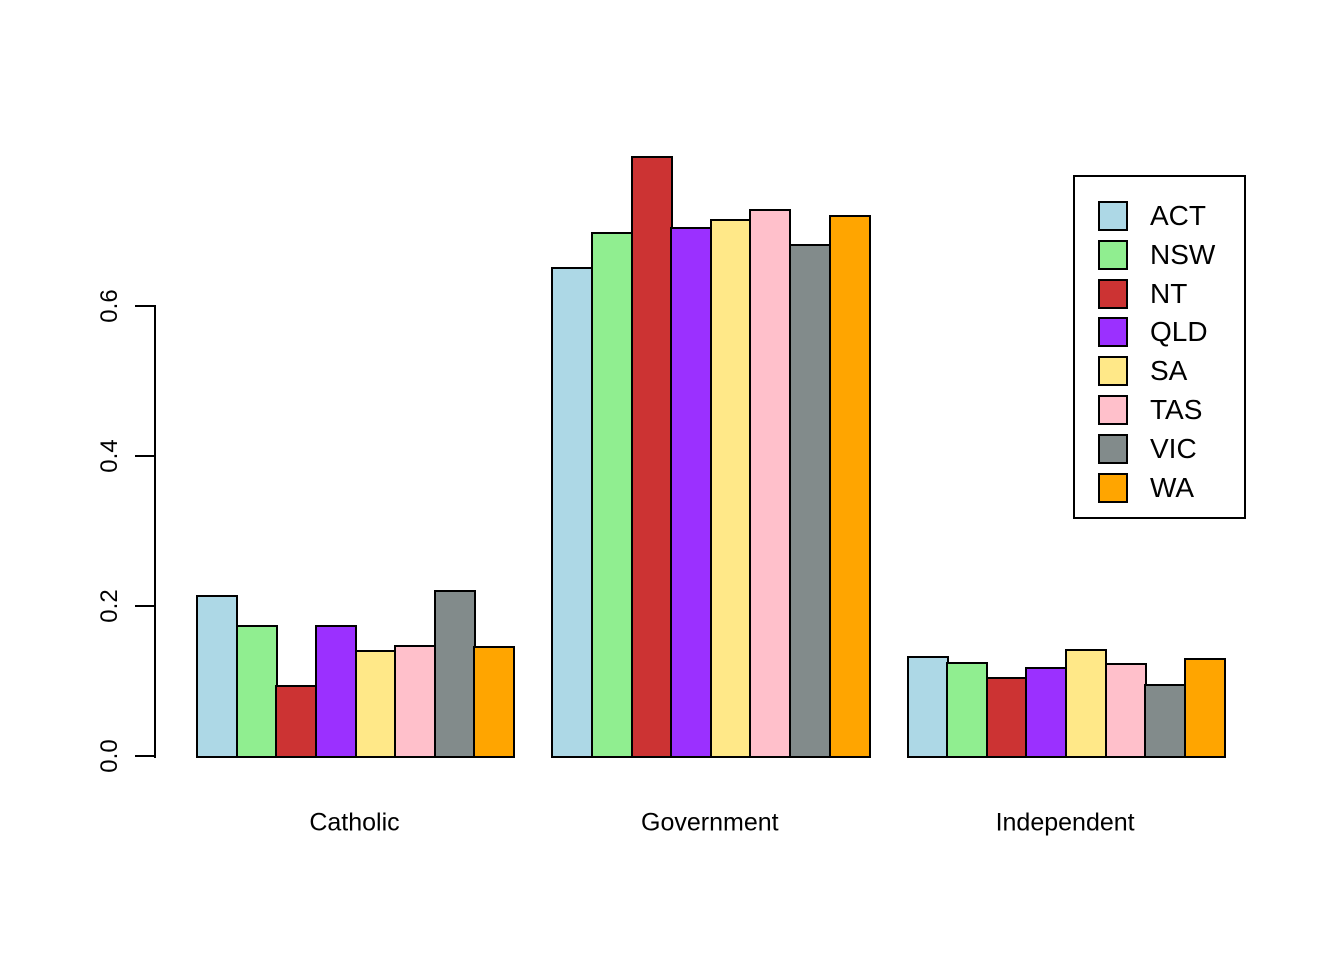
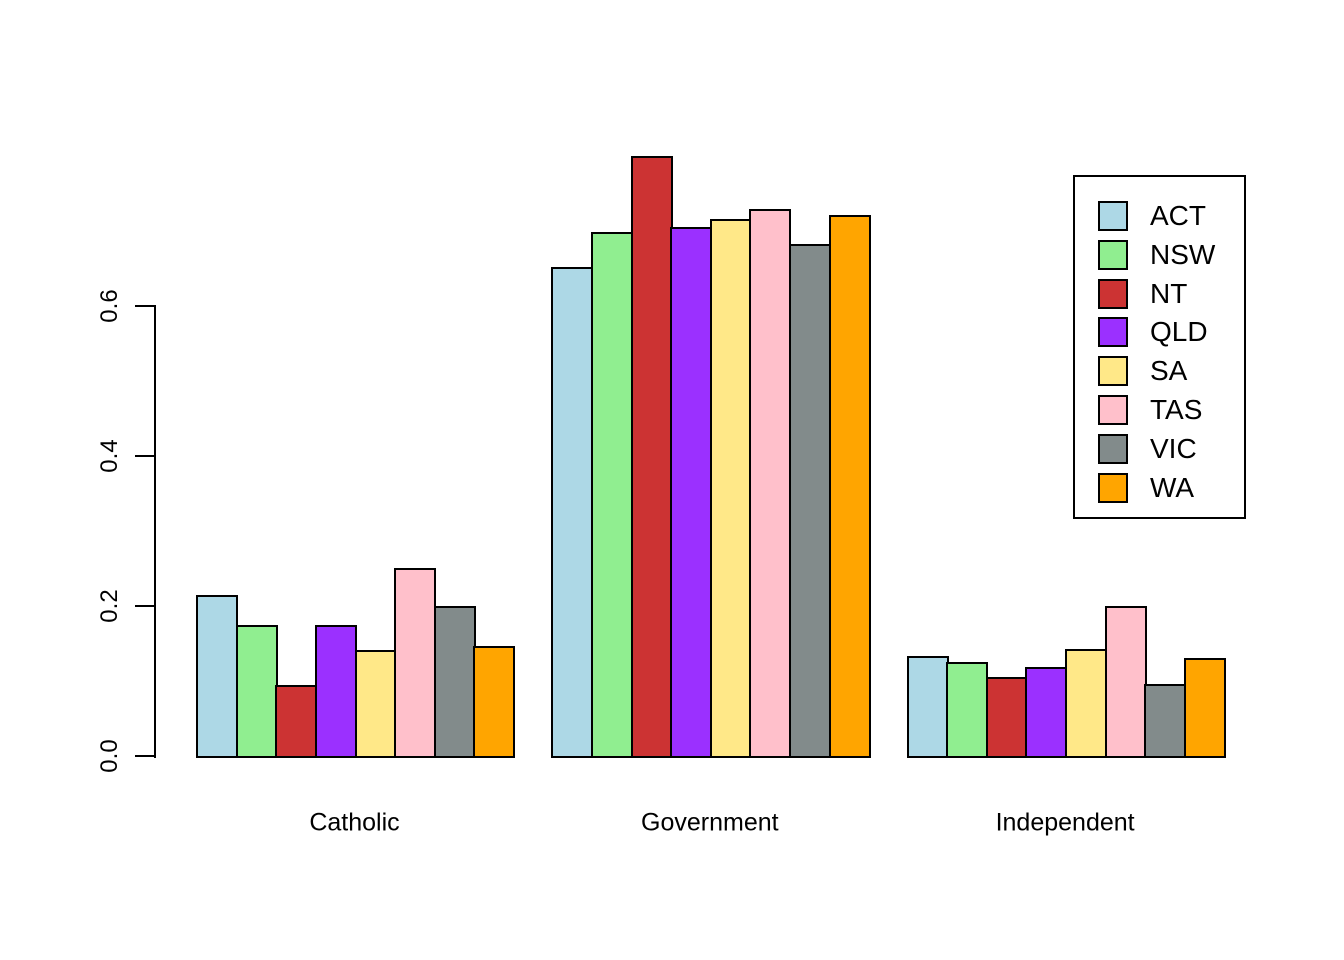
TAS/Catholic: 0.15 -> 0.25
VIC/Catholic: 0.22 -> 0.20
TAS/Independent: 0.12 -> 0.20
